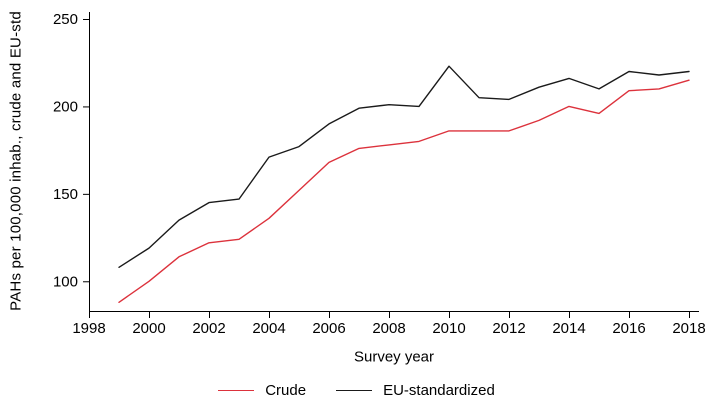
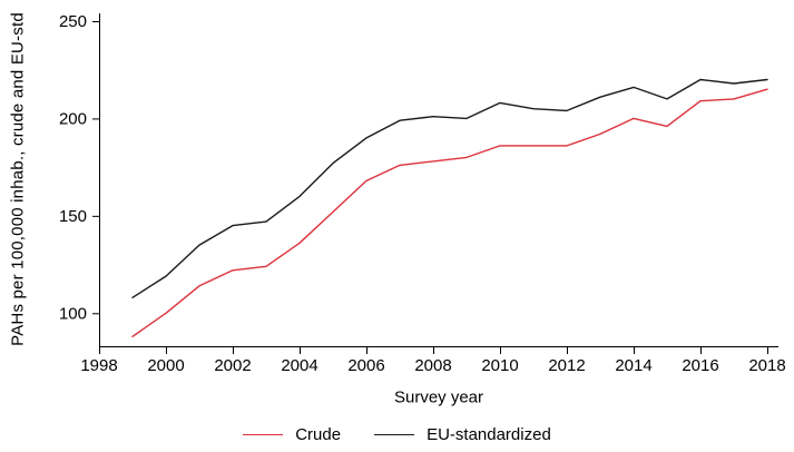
EU-standardized/2004: 171 -> 160
EU-standardized/2010: 223 -> 208
